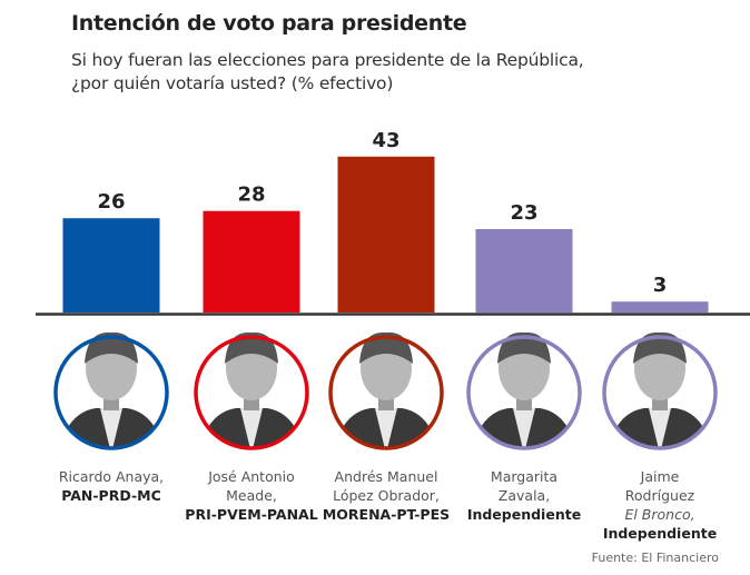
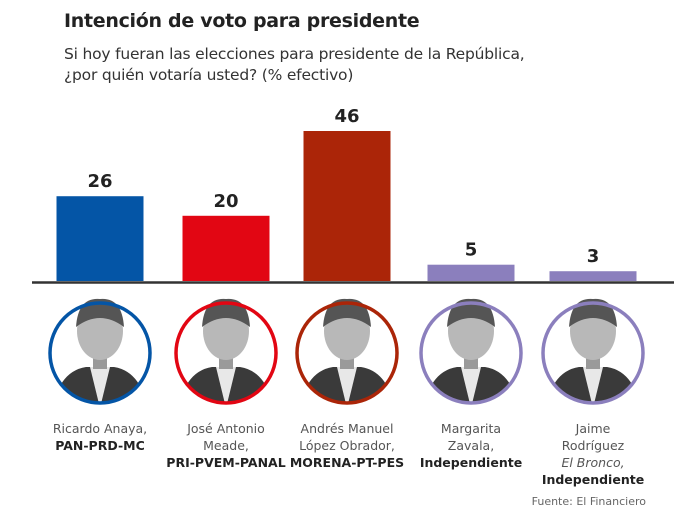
José Antonio Meade, PRI-PVEM-PANAL: 28 -> 20
Andrés Manuel López Obrador, MORENA-PT-PES: 43 -> 46
Margarita Zavala, Independiente: 23 -> 5
